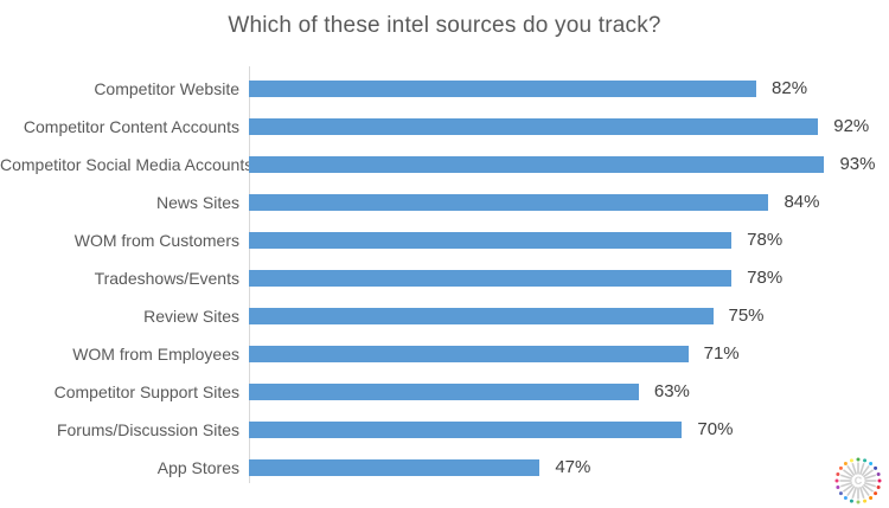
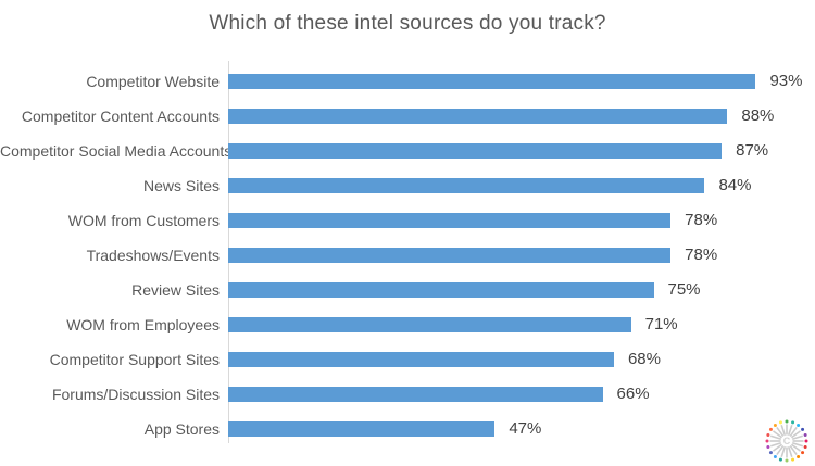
Competitor Website: 82% -> 93%
Competitor Content Accounts: 92% -> 88%
Competitor Social Media Accounts: 93% -> 87%
Competitor Support Sites: 63% -> 68%
Forums/Discussion Sites: 70% -> 66%
